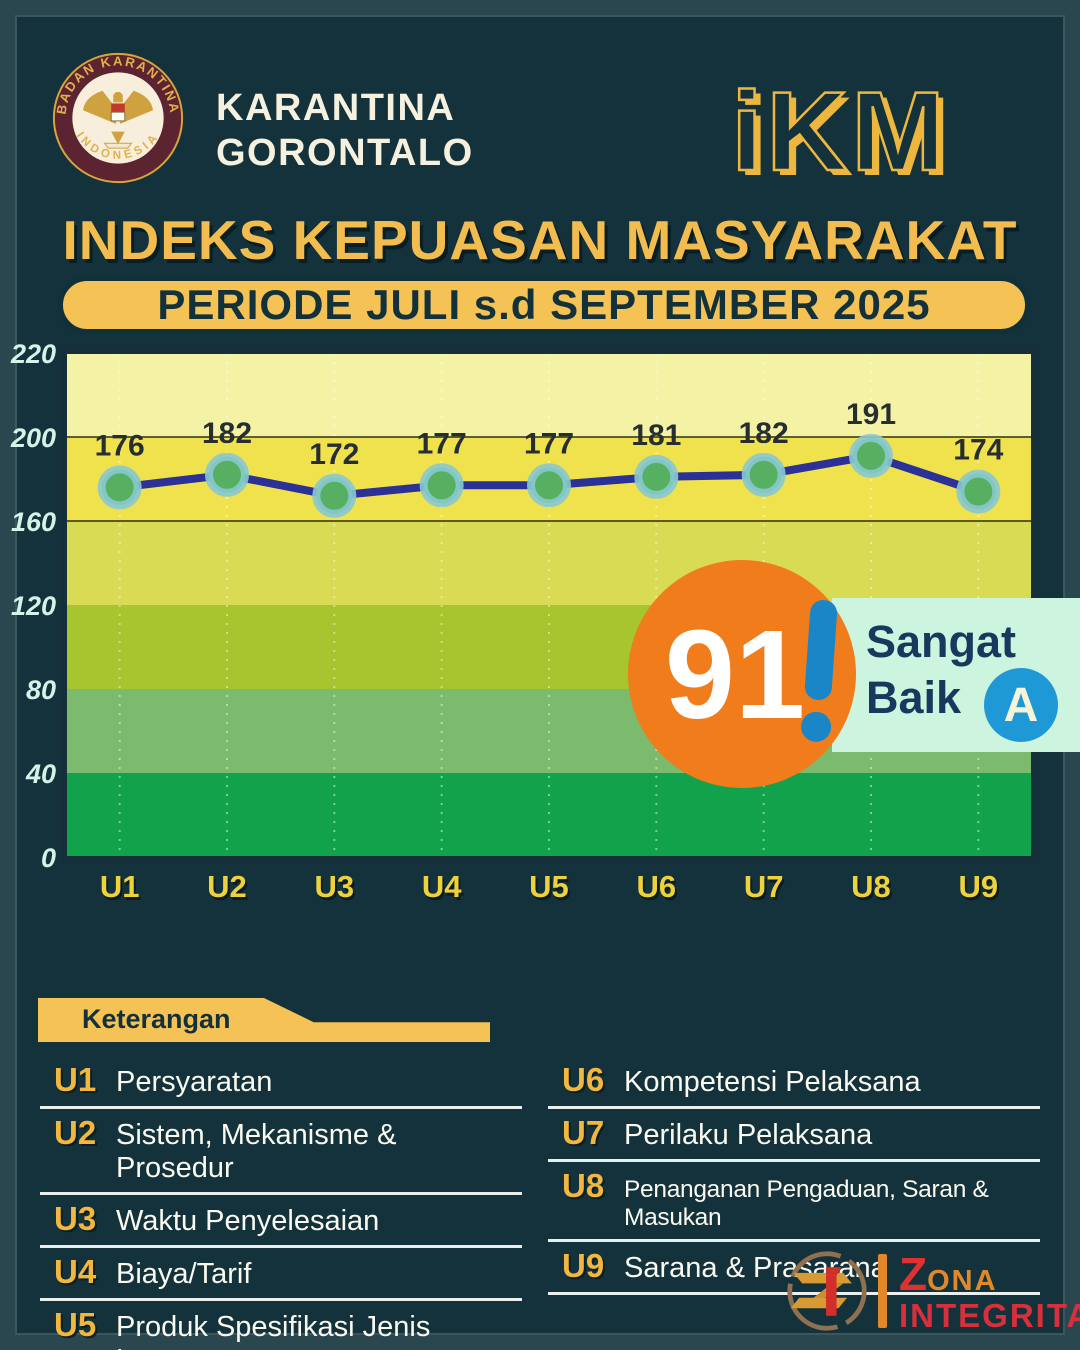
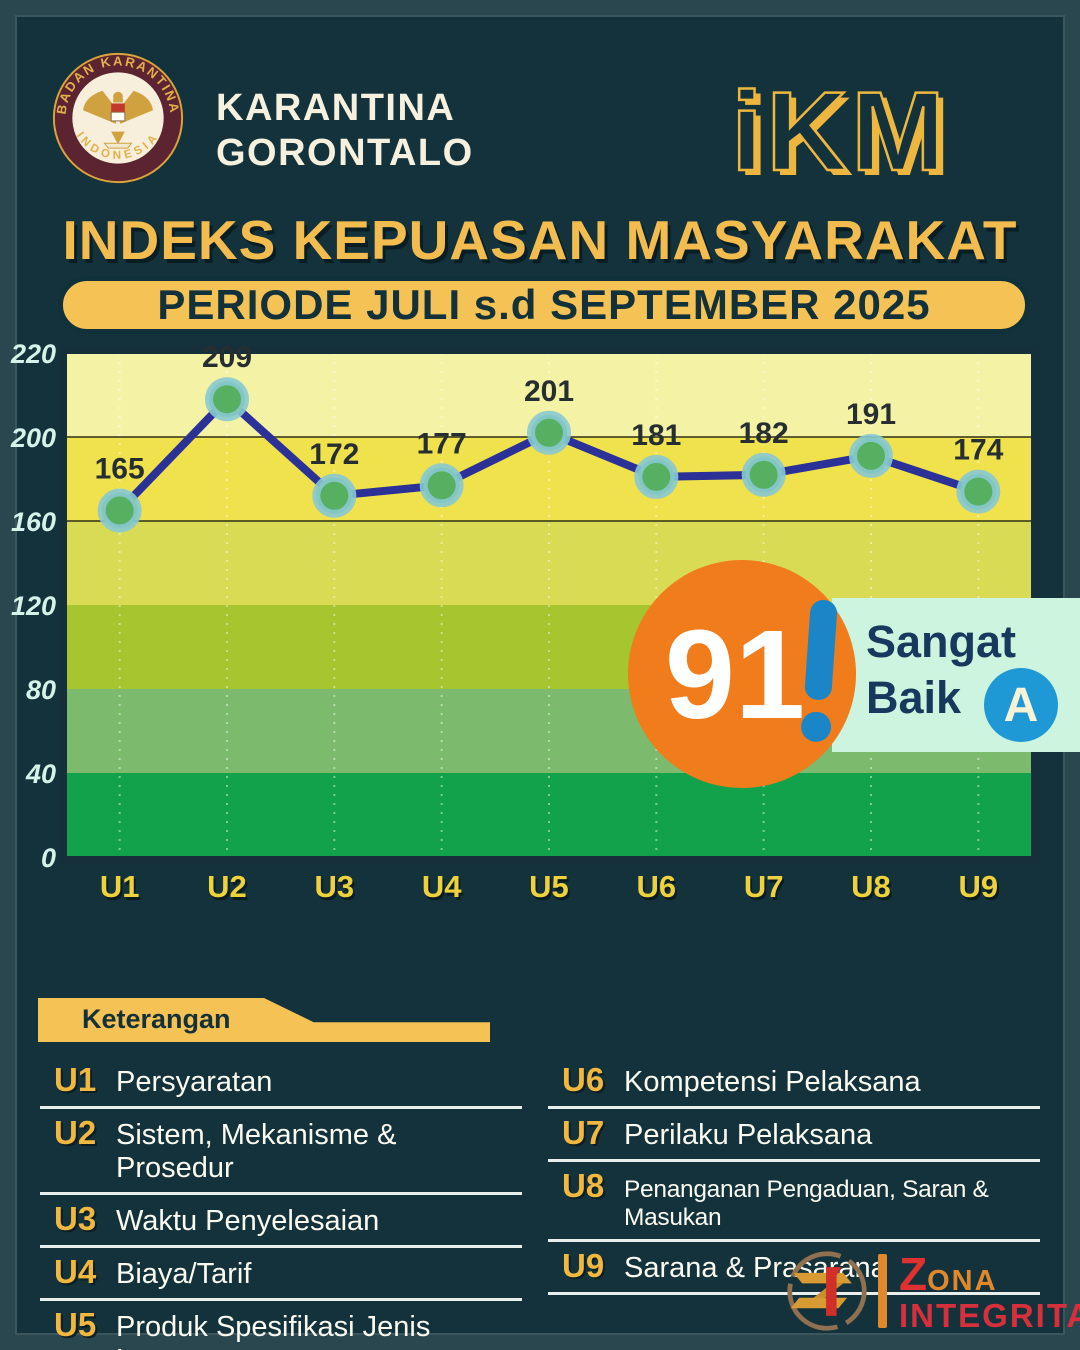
U1: 176 -> 165
U2: 182 -> 209
U5: 177 -> 201
